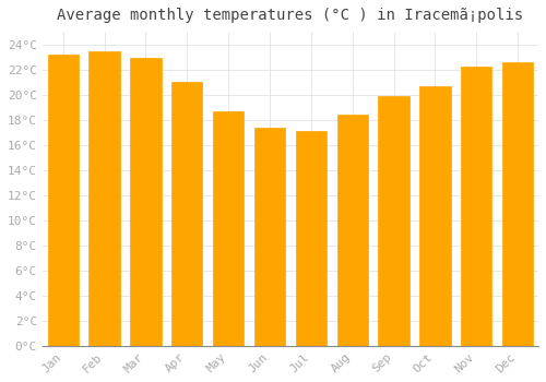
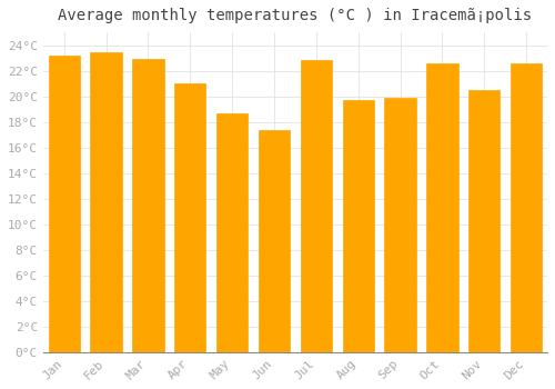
Jul: 17.1°C -> 22.8°C
Aug: 18.4°C -> 19.7°C
Oct: 20.7°C -> 22.6°C
Nov: 22.2°C -> 20.5°C
